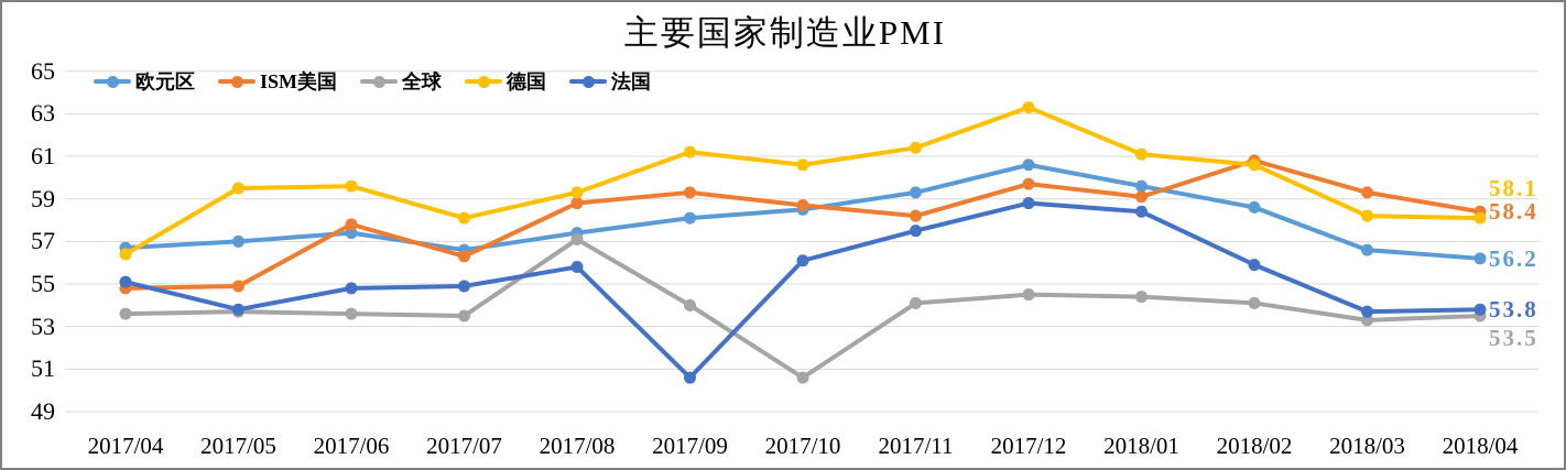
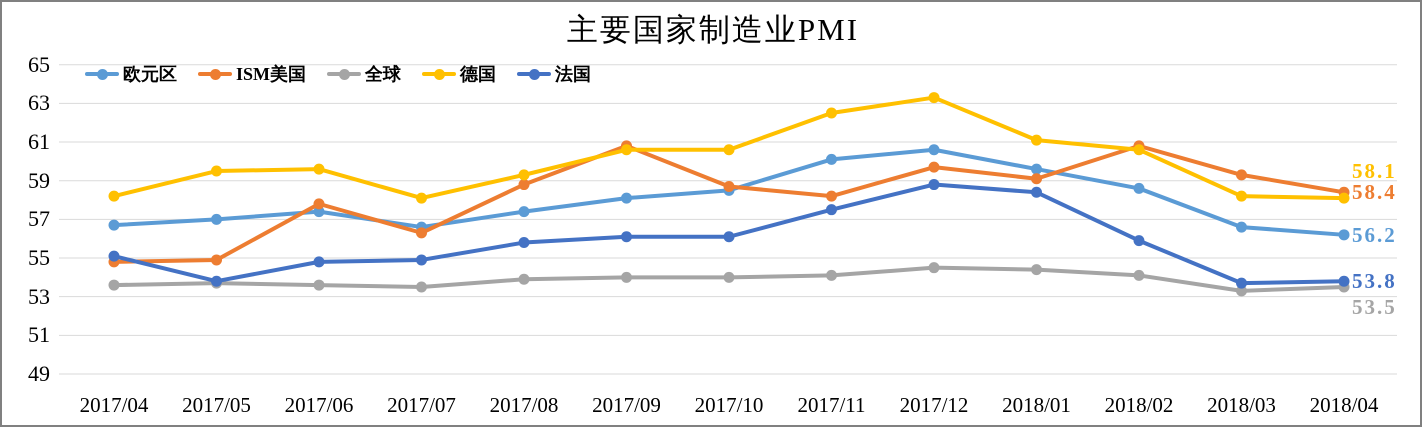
德国/2017/04: 56.4 -> 58.2
全球/2017/08: 57.1 -> 53.9
ISM美国/2017/09: 59.3 -> 60.8
德国/2017/09: 61.2 -> 60.6
法国/2017/09: 50.6 -> 56.1
全球/2017/10: 50.6 -> 54.0
欧元区/2017/11: 59.3 -> 60.1
德国/2017/11: 61.4 -> 62.5
